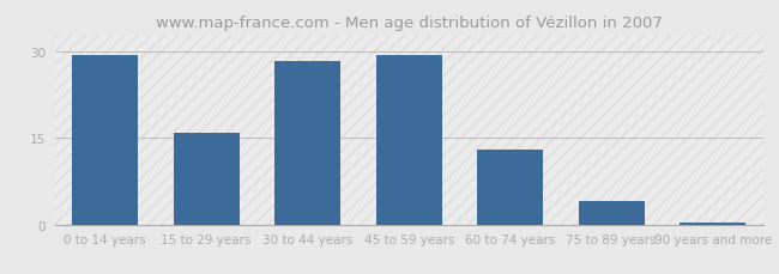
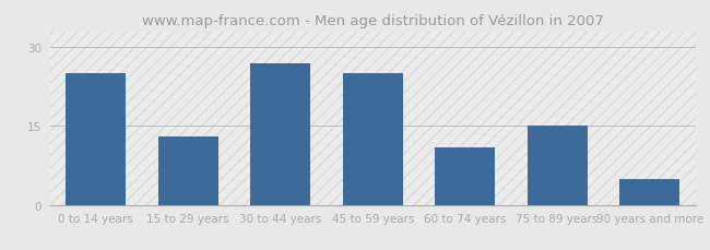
0 to 14 years: 29.5 -> 25.0
15 to 29 years: 16.0 -> 13.0
30 to 44 years: 28.5 -> 27.0
45 to 59 years: 29.5 -> 25.0
60 to 74 years: 13.0 -> 11.0
75 to 89 years: 4.0 -> 15.0
90 years and more: 0.3 -> 5.0
